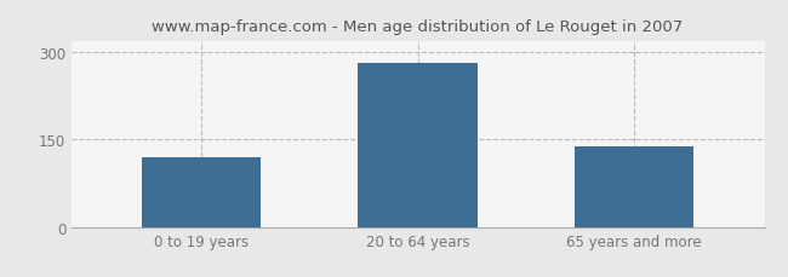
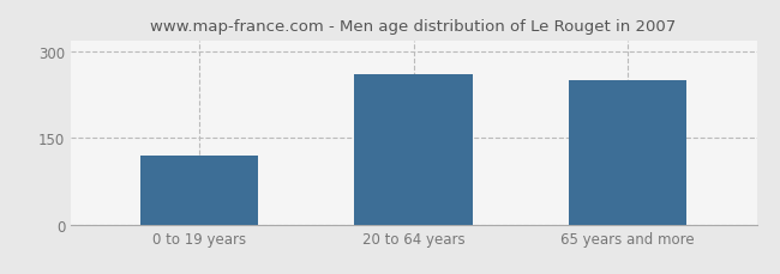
20 to 64 years: 281 -> 260
65 years and more: 138 -> 250
